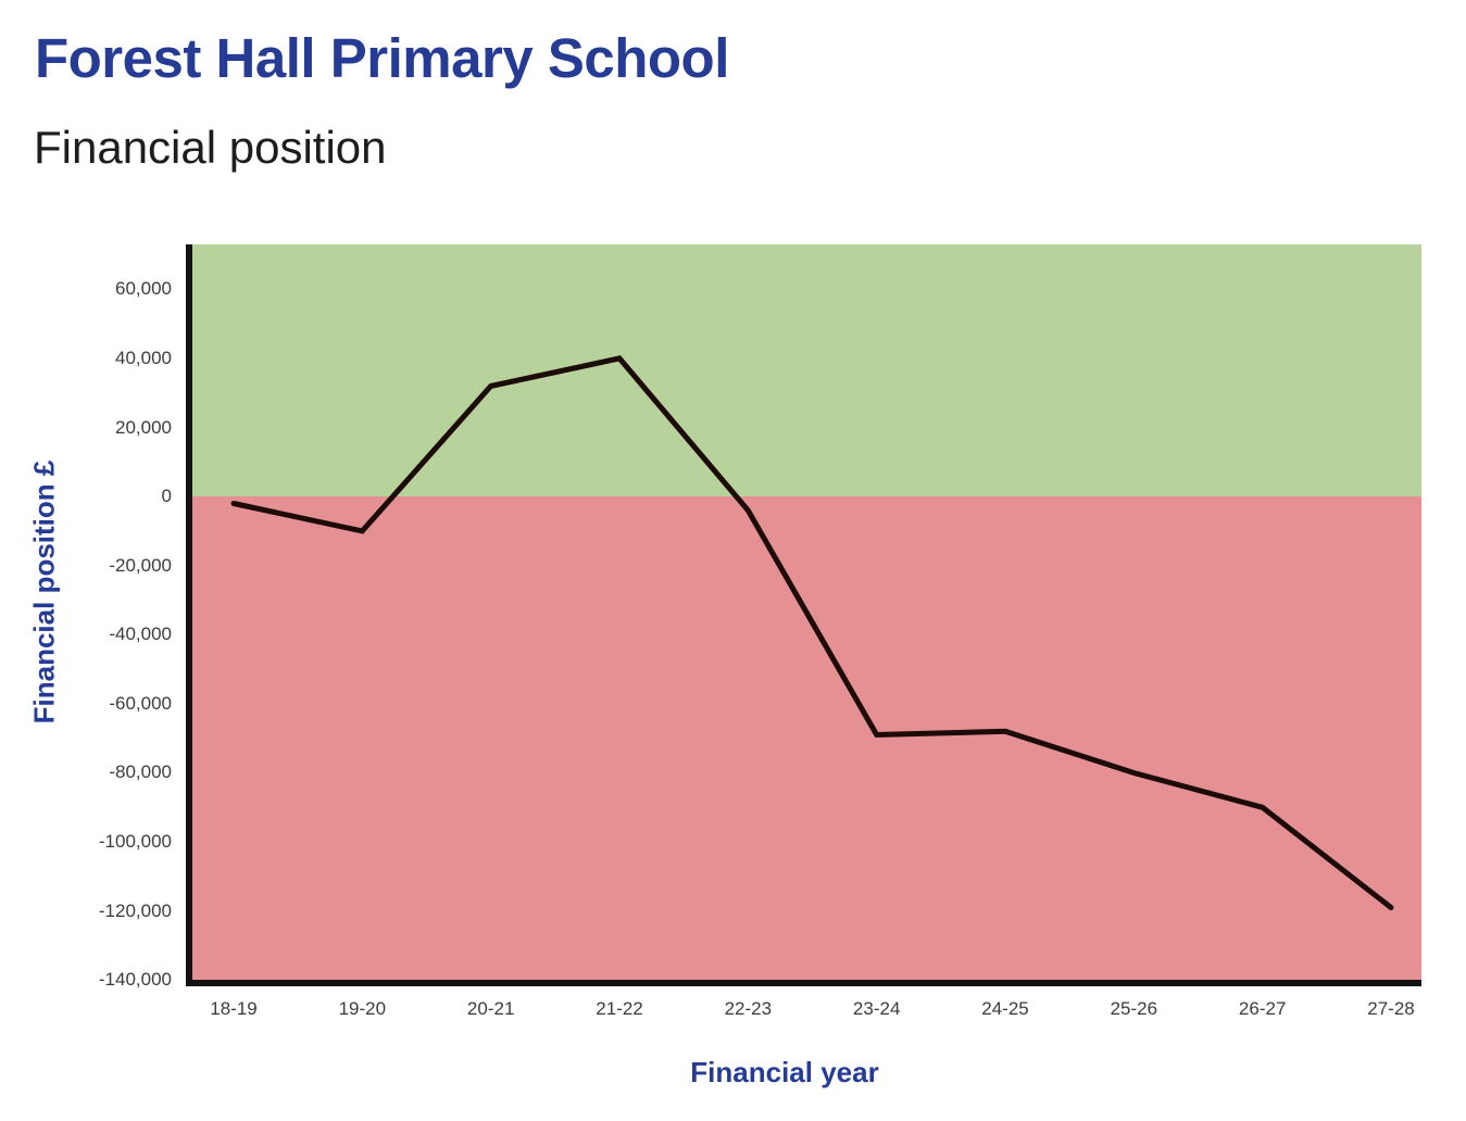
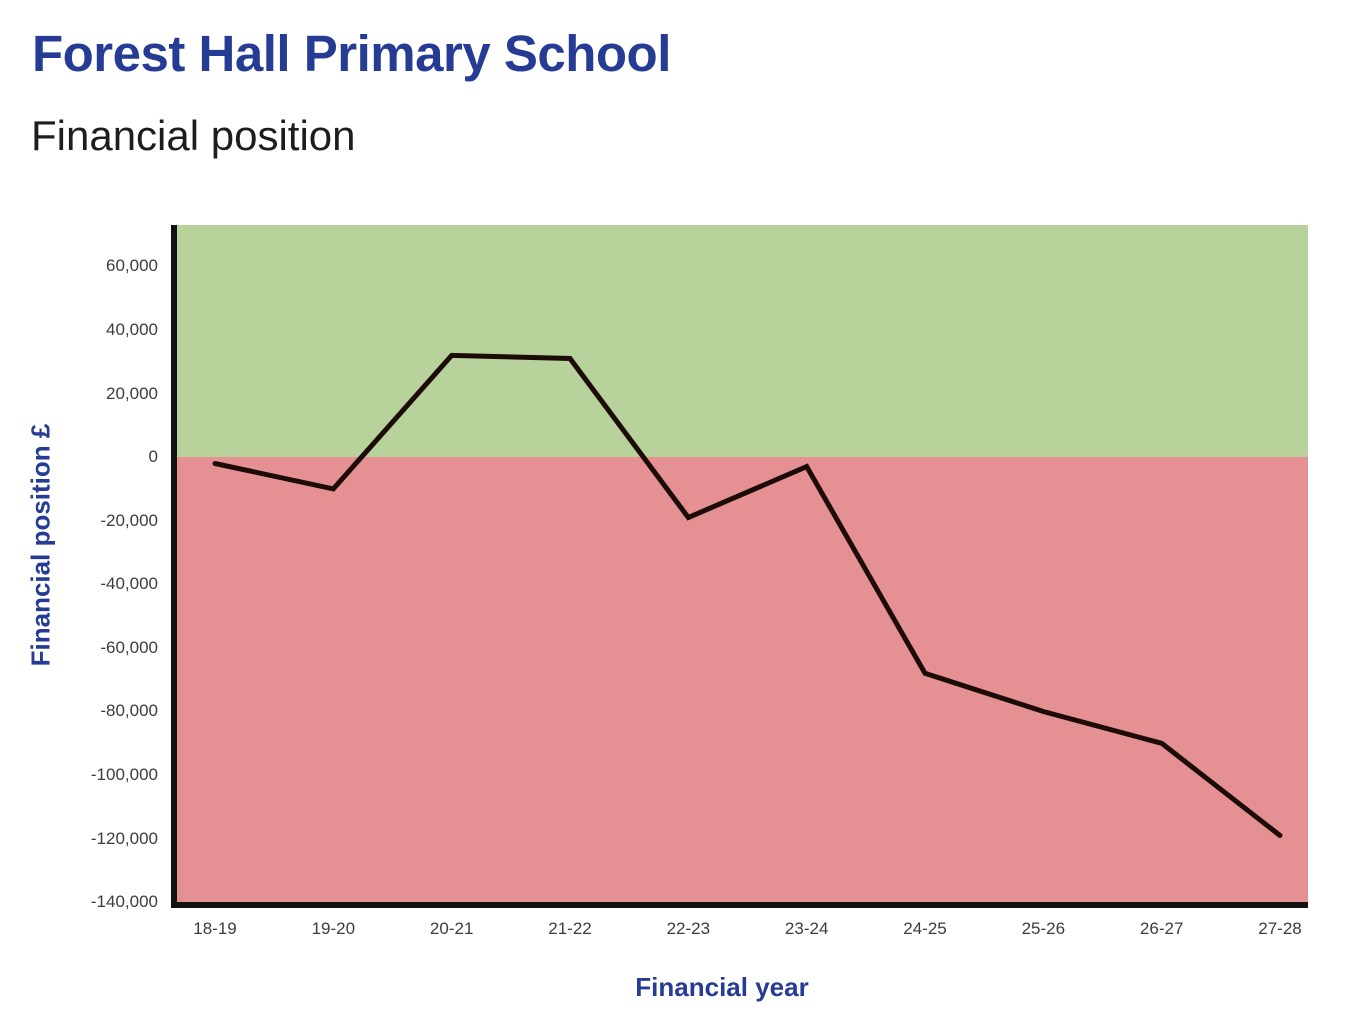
21-22: 40000 -> 31000
22-23: -4000 -> -19000
23-24: -69000 -> -3000
